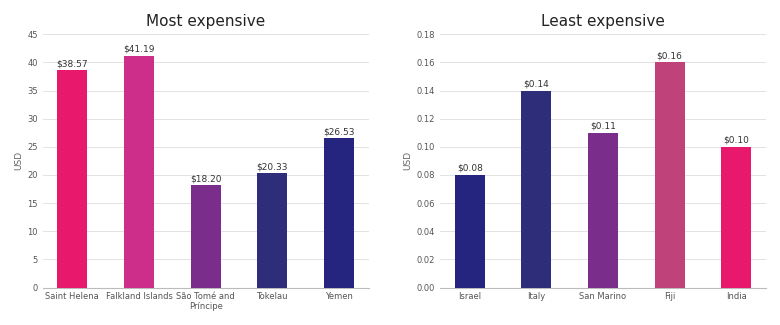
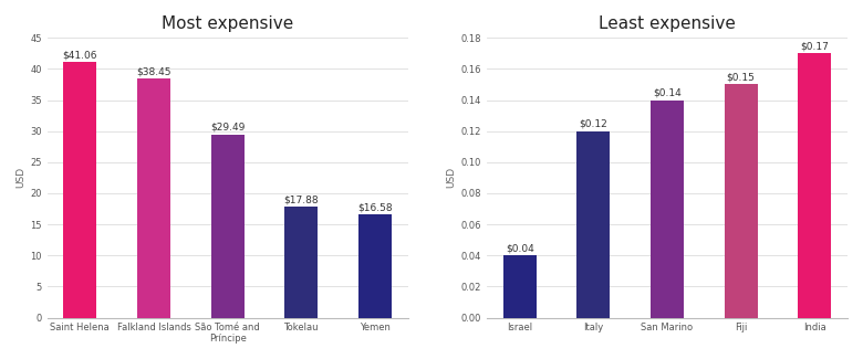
Most expensive/Saint Helena: $38.57 -> $41.06
Most expensive/Falkland Islands: $41.19 -> $38.45
Most expensive/São Tomé and Príncipe: $18.20 -> $29.49
Most expensive/Tokelau: $20.33 -> $17.88
Most expensive/Yemen: $26.53 -> $16.58
Least expensive/Israel: $0.08 -> $0.04
Least expensive/Italy: $0.14 -> $0.12
Least expensive/San Marino: $0.11 -> $0.14
Least expensive/Fiji: $0.16 -> $0.15
Least expensive/India: $0.10 -> $0.17
